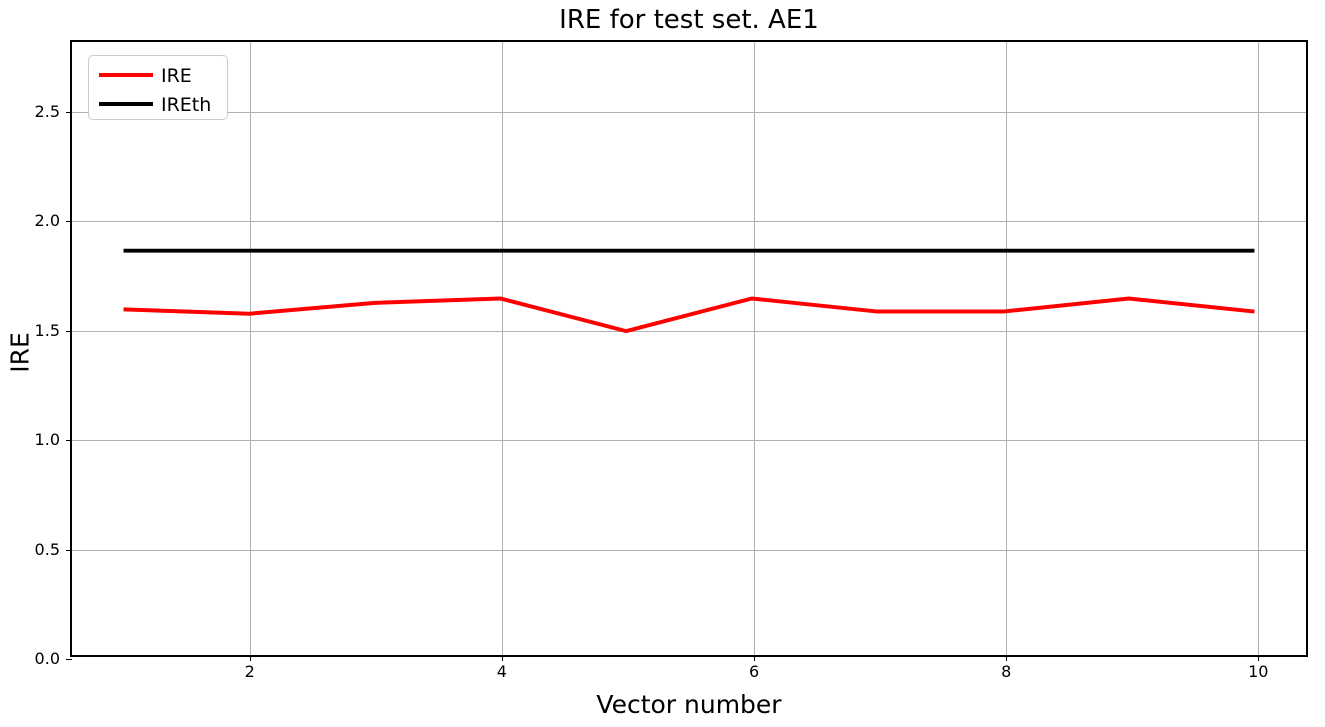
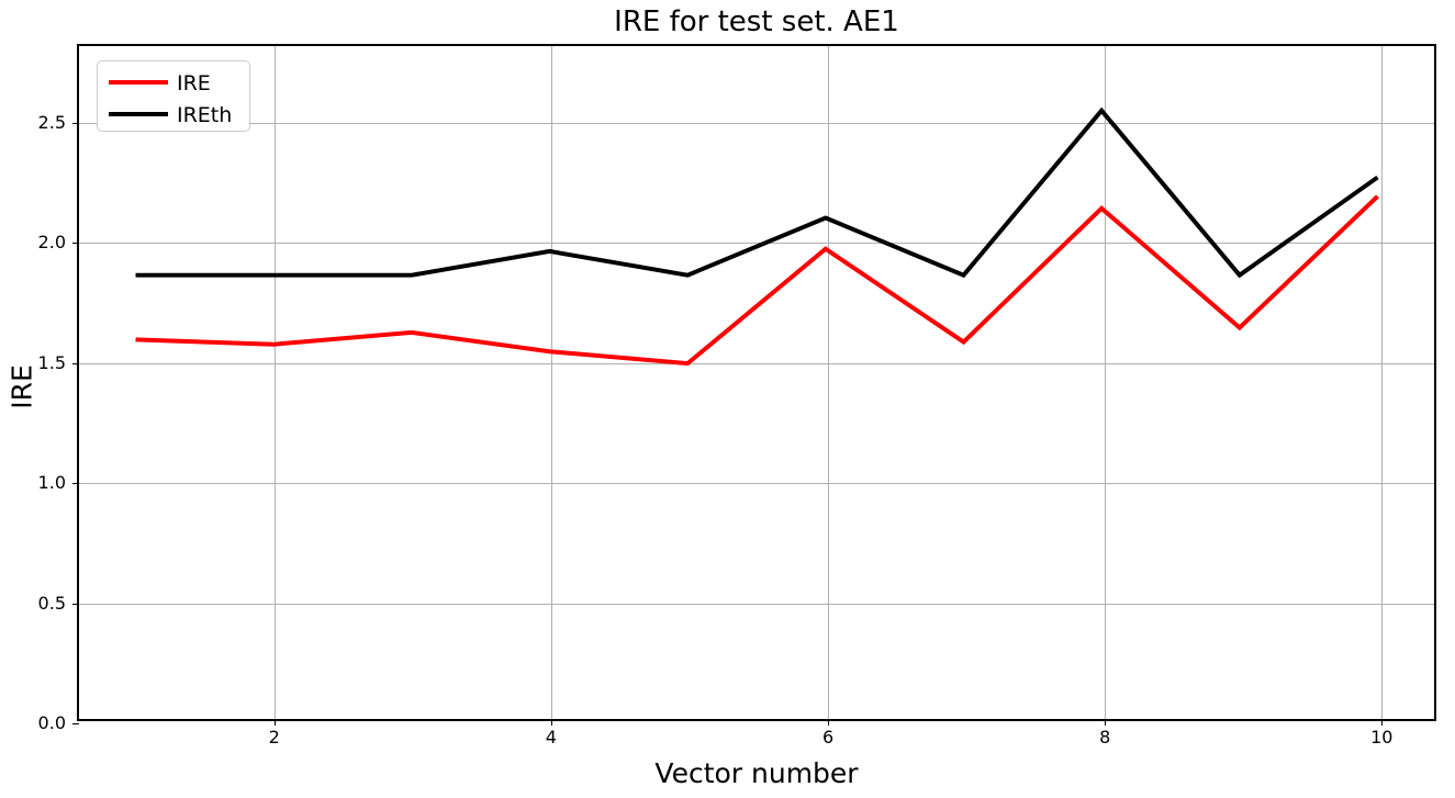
IRE/4: 1.64 -> 1.54
IREth/4: 1.86 -> 1.96
IRE/6: 1.64 -> 1.97
IREth/6: 1.86 -> 2.10
IRE/8: 1.58 -> 2.14
IREth/8: 1.86 -> 2.55
IRE/10: 1.58 -> 2.19
IREth/10: 1.86 -> 2.27
